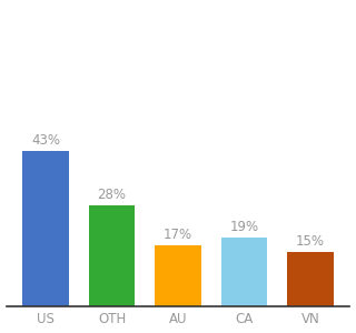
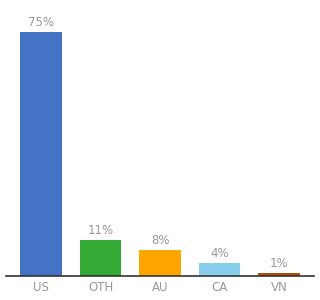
US: 43% -> 75%
OTH: 28% -> 11%
AU: 17% -> 8%
CA: 19% -> 4%
VN: 15% -> 1%
